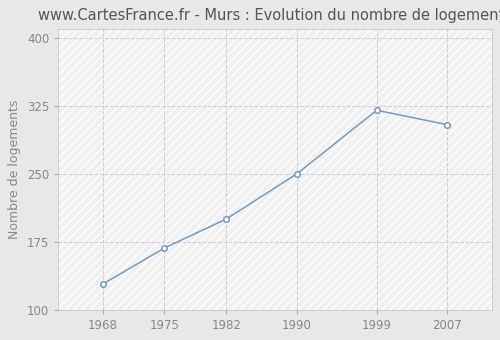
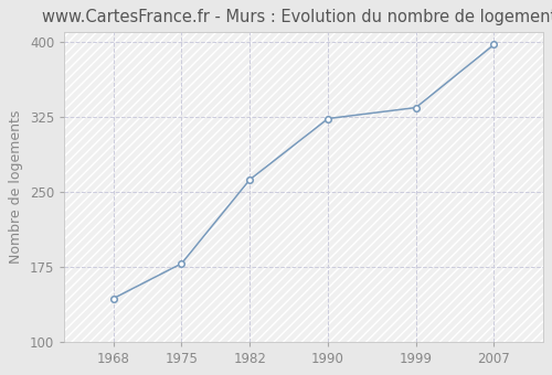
1968: 128 -> 143
1975: 168 -> 178
1982: 200 -> 262
1990: 250 -> 323
1999: 320 -> 334
2007: 304 -> 397
